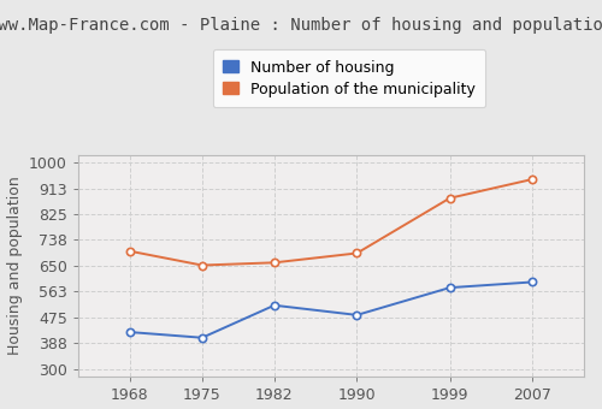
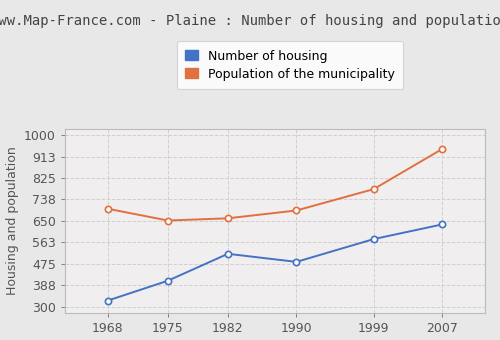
Number of housing/1968: 425 -> 325
Population of the municipality/1999: 880 -> 780
Number of housing/2007: 595 -> 636
